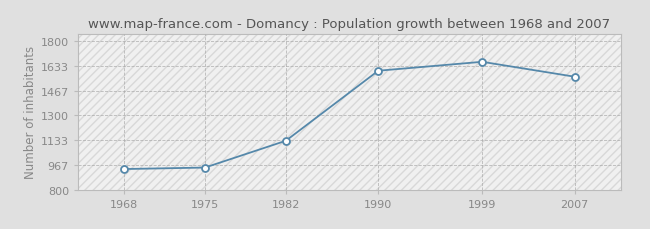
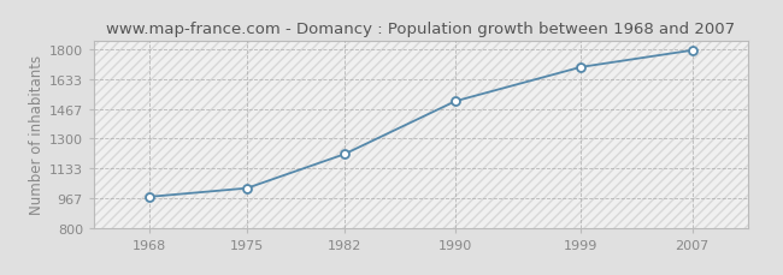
1968: 940 -> 980
1975: 950 -> 1020
1982: 1130 -> 1210
1990: 1600 -> 1510
1999: 1660 -> 1700
2007: 1560 -> 1790
